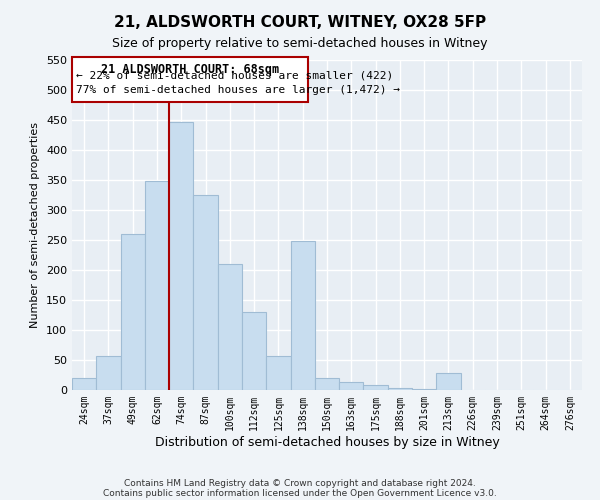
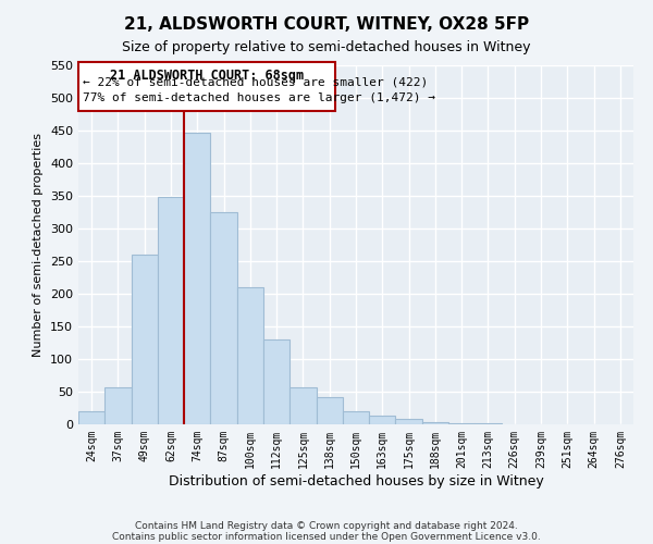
138sqm: 248 -> 42
213sqm: 28 -> 1
